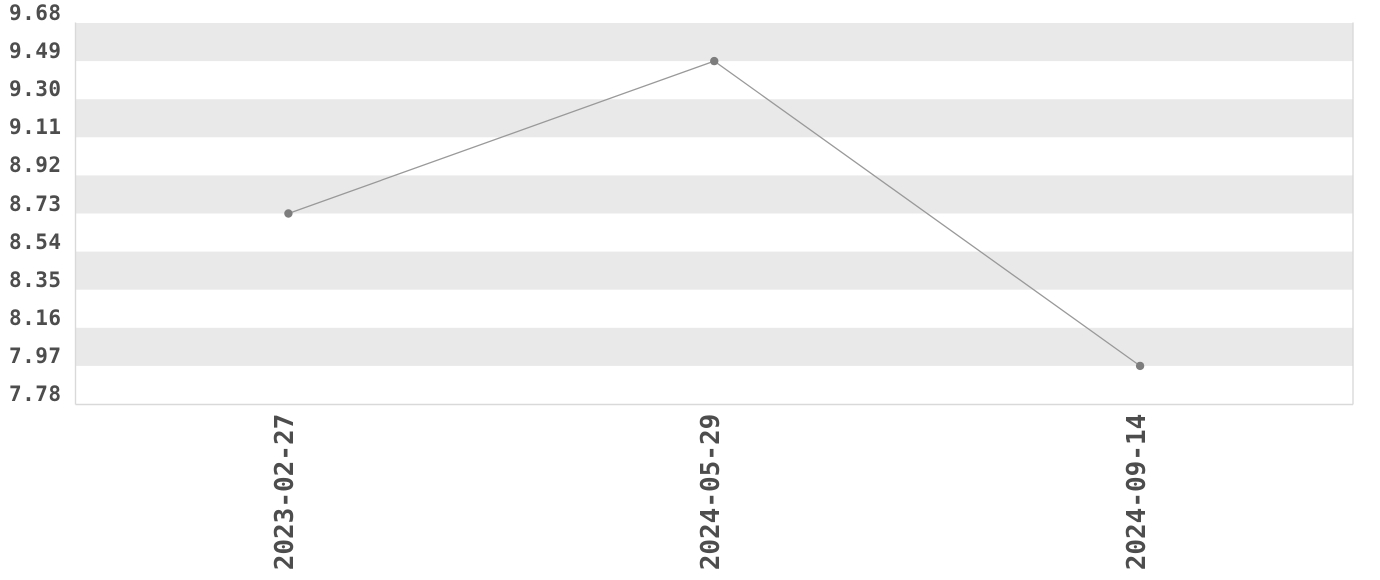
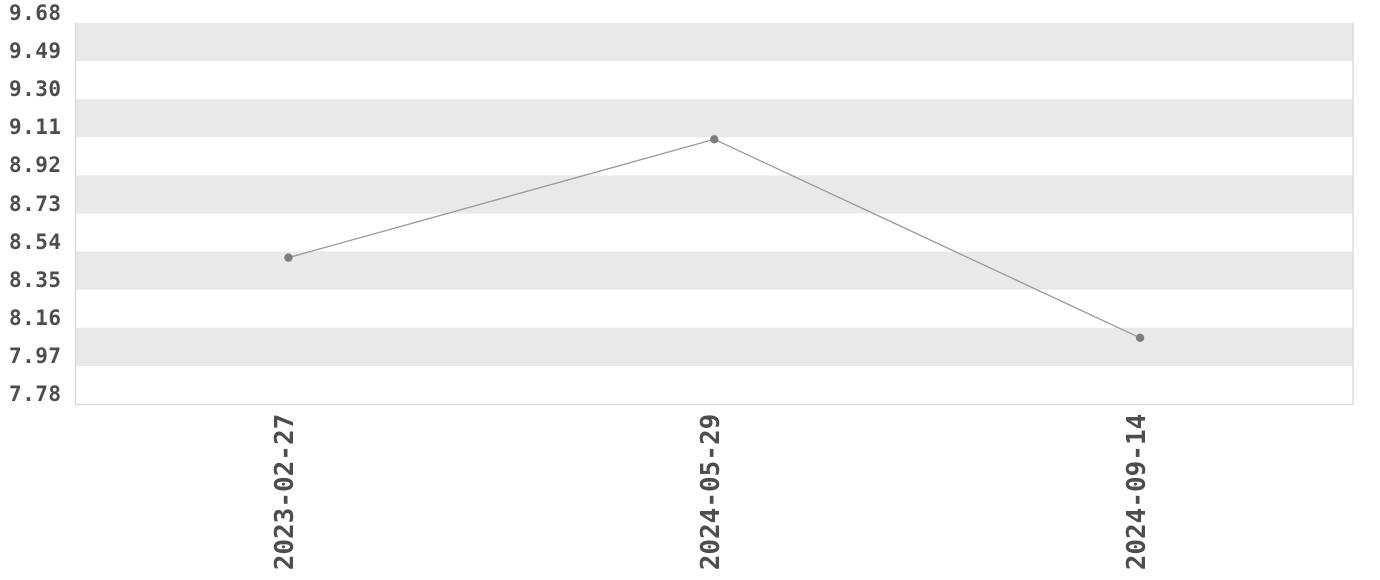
2023-02-27: 8.73 -> 8.51
2024-05-29: 9.49 -> 9.10
2024-09-14: 7.97 -> 8.11
